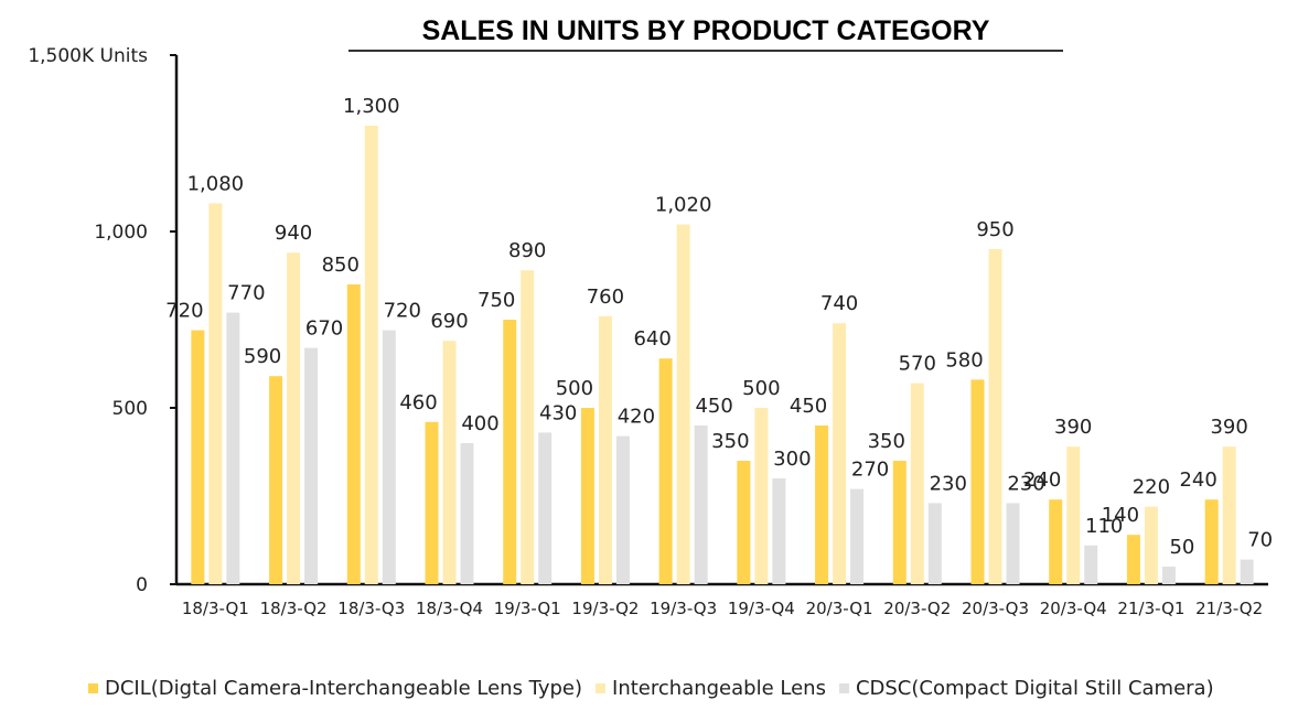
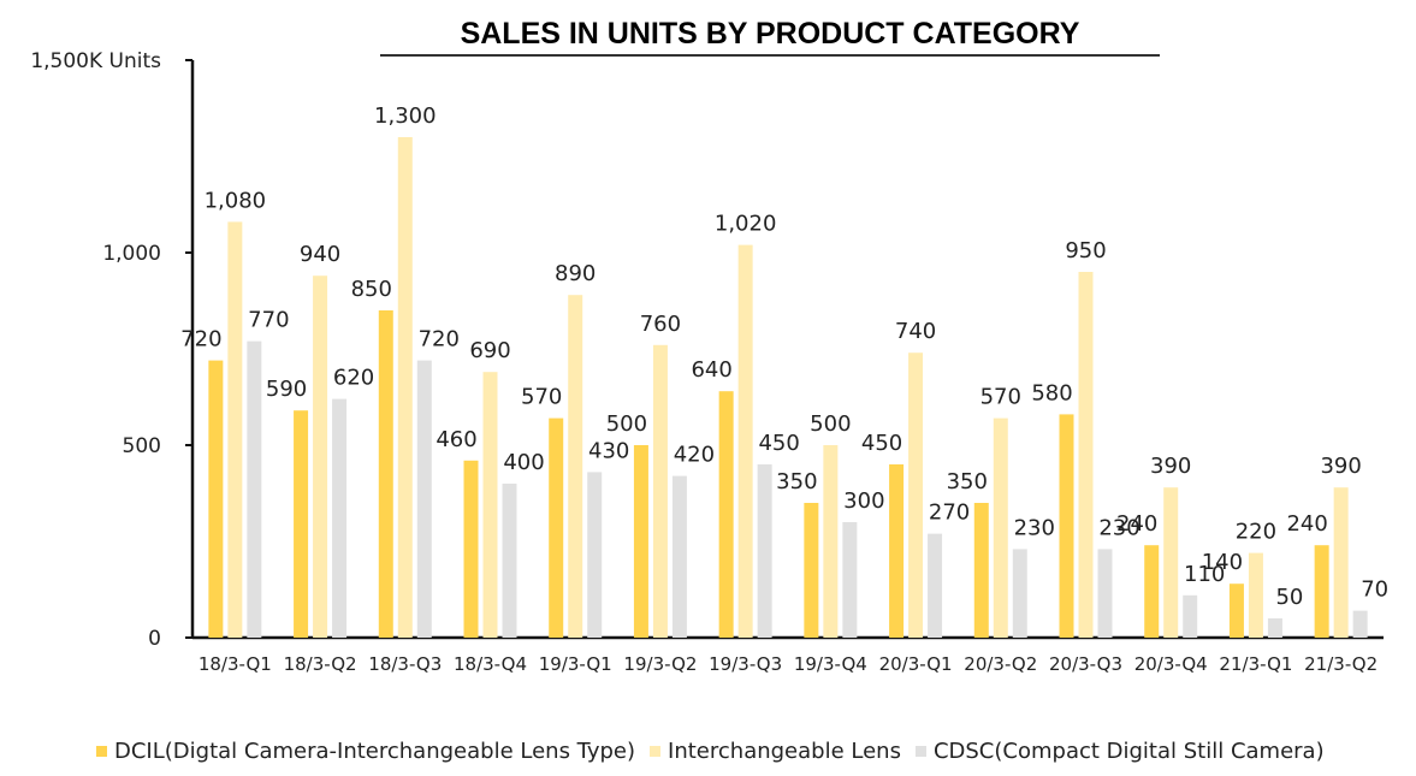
CDSC(Compact Digital Still Camera)/18/3-Q2: 670 -> 620
DCIL(Digtal Camera-Interchangeable Lens Type)/19/3-Q1: 750 -> 570
